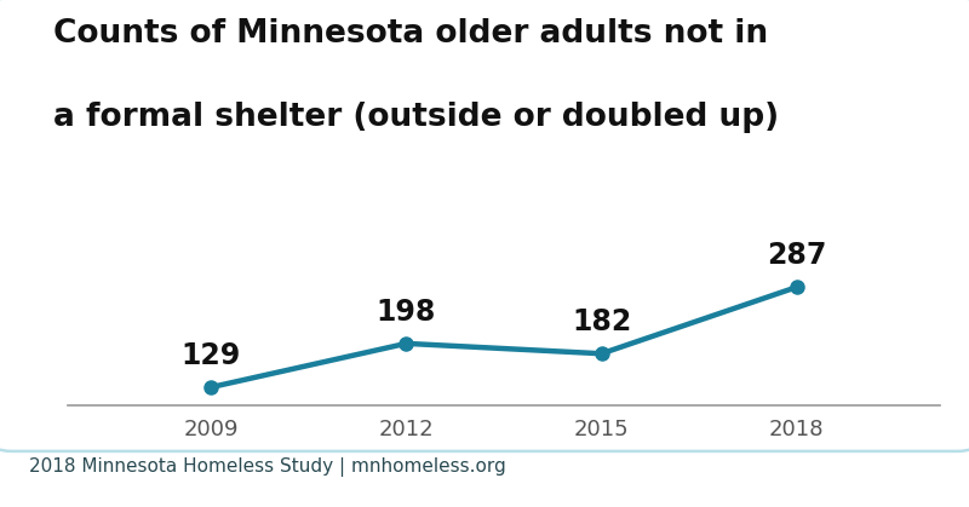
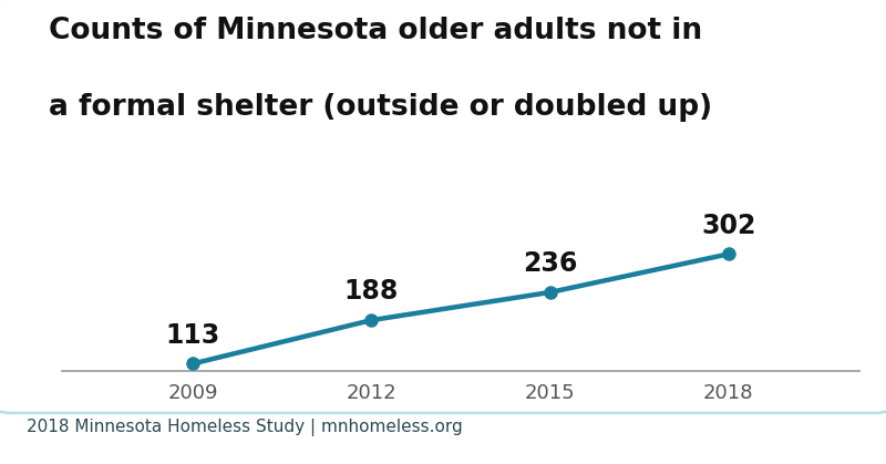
2009: 129 -> 113
2012: 198 -> 188
2015: 182 -> 236
2018: 287 -> 302
